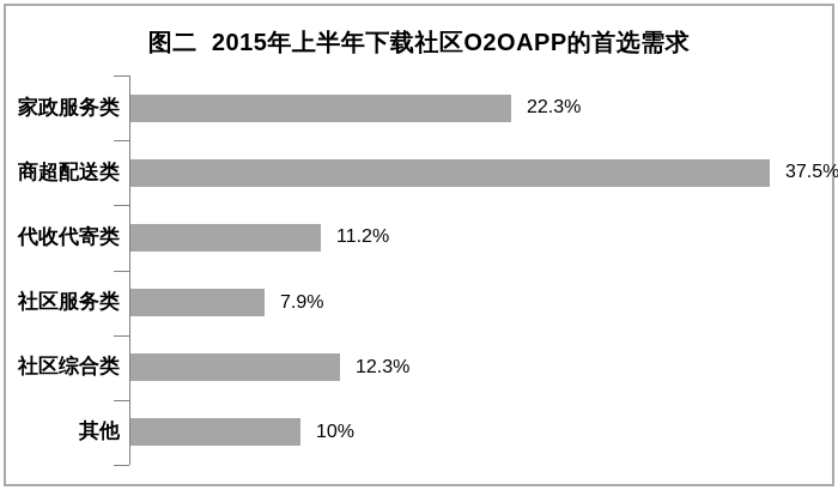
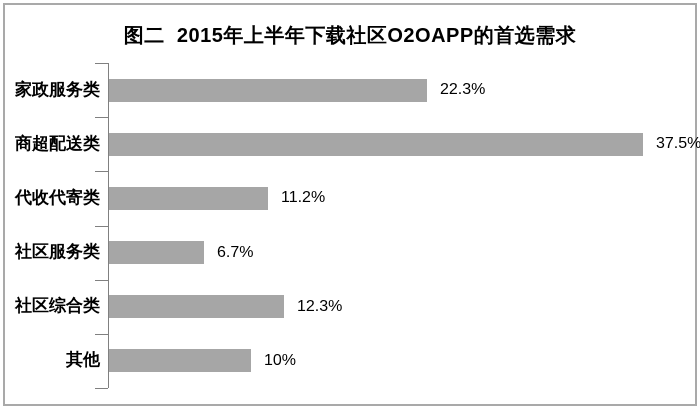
社区服务类: 7.9% -> 6.7%
